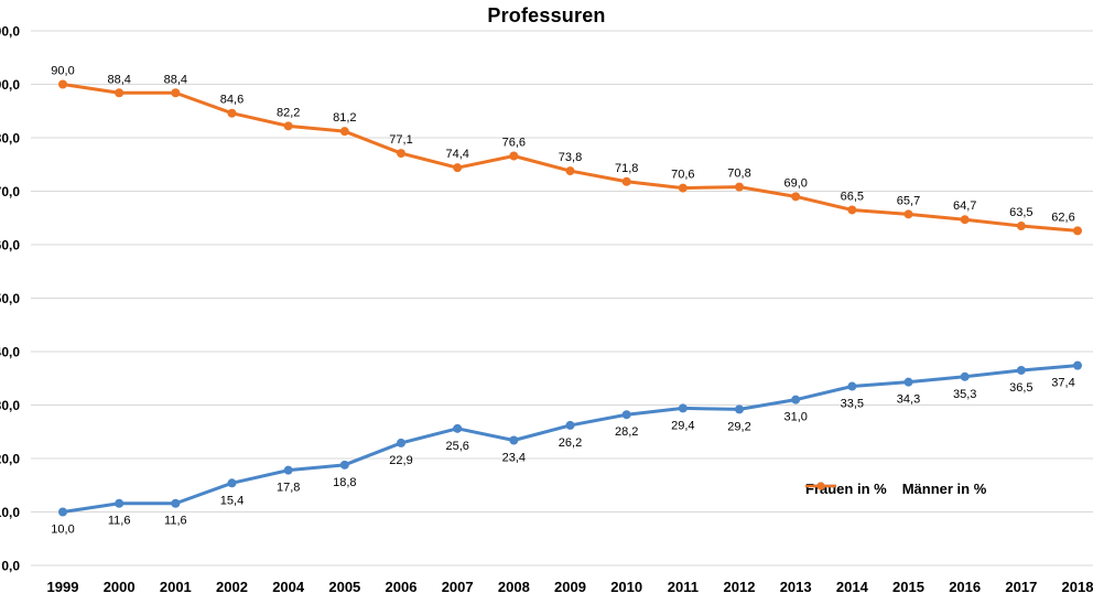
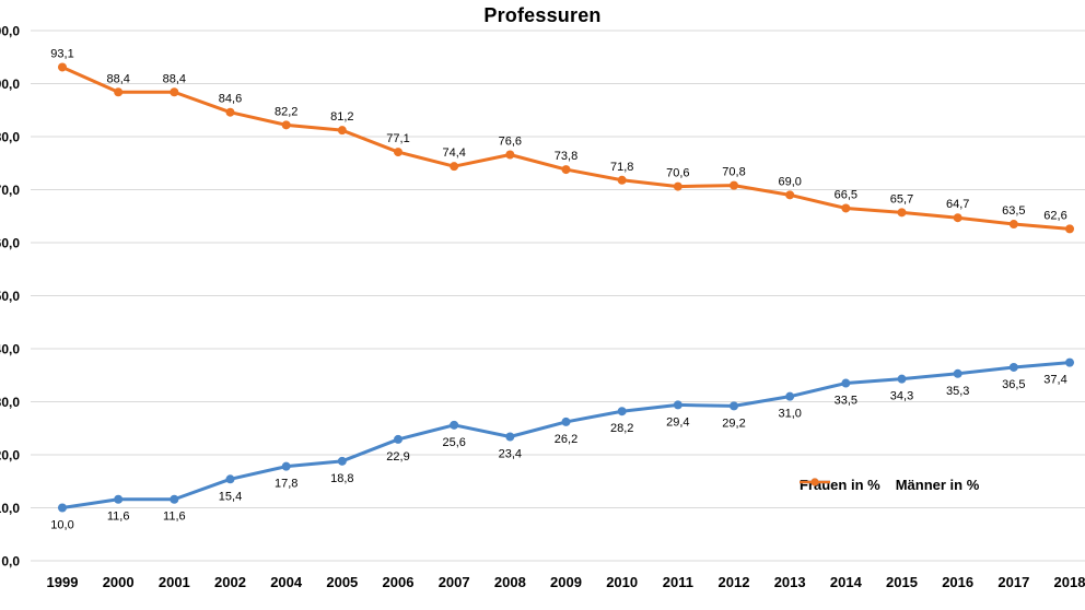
Männer in %/1999: 90,0 -> 93,1
